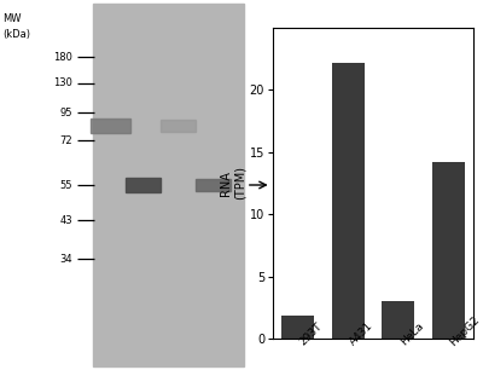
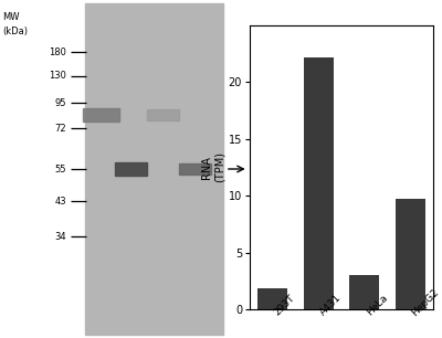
HepG2: 14.2 -> 9.7
